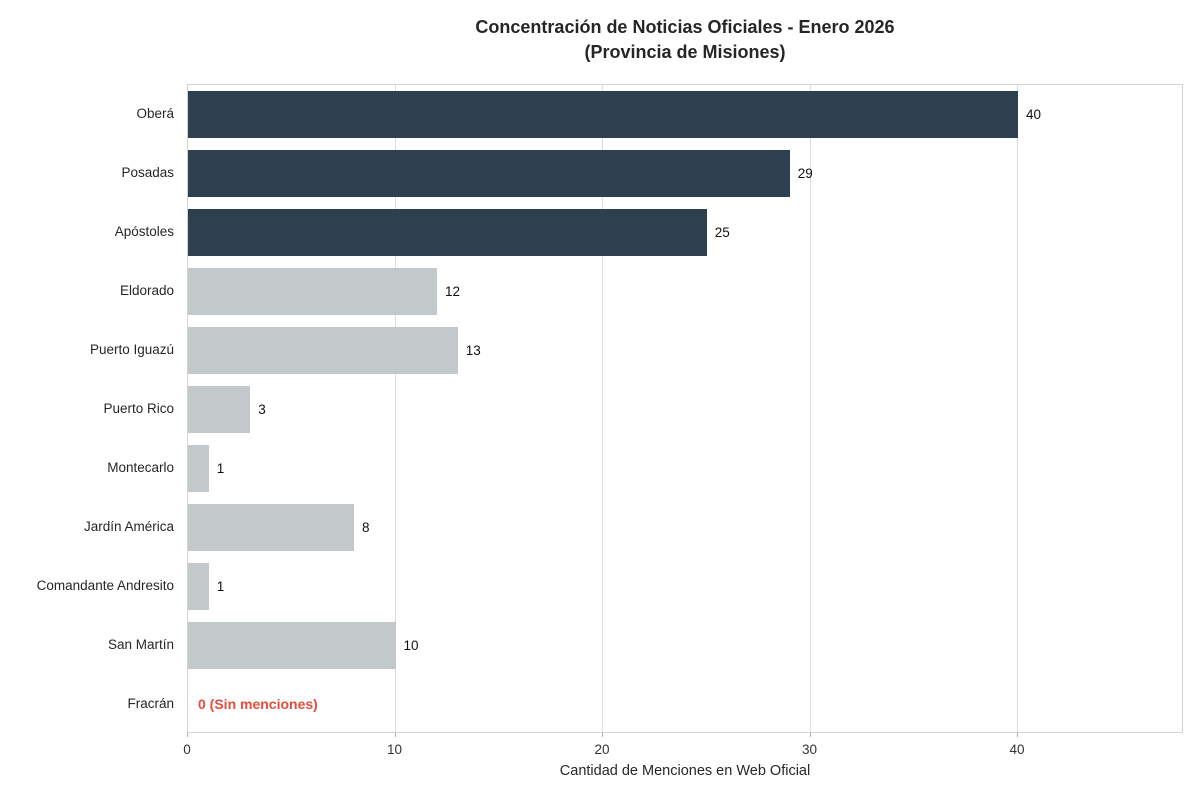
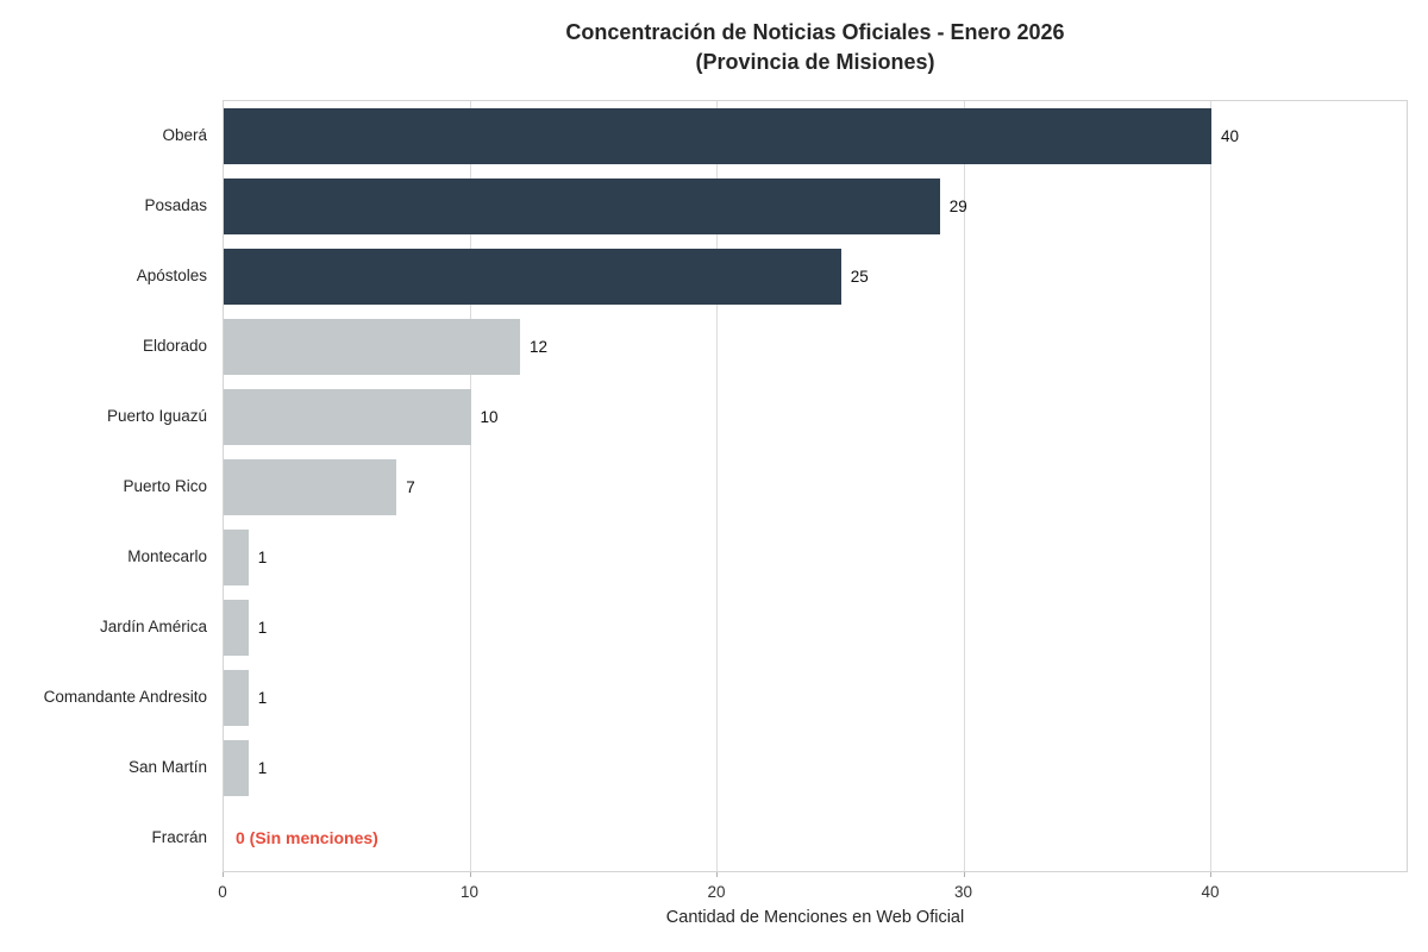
Puerto Iguazú: 13 -> 10
Puerto Rico: 3 -> 7
Jardín América: 8 -> 1
San Martín: 10 -> 1
